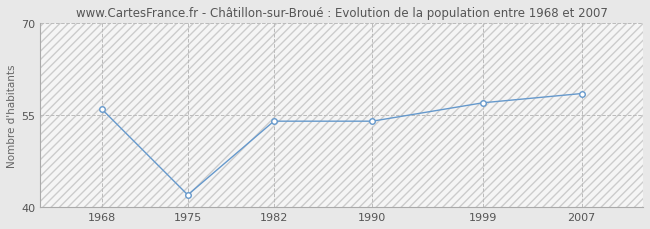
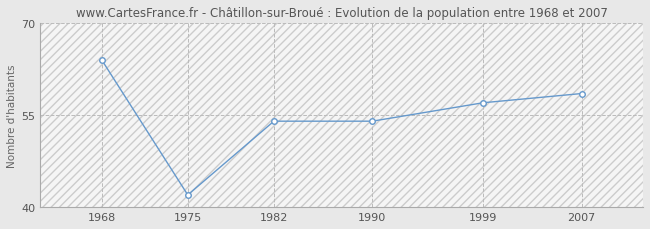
1968: 56.0 -> 64.0
